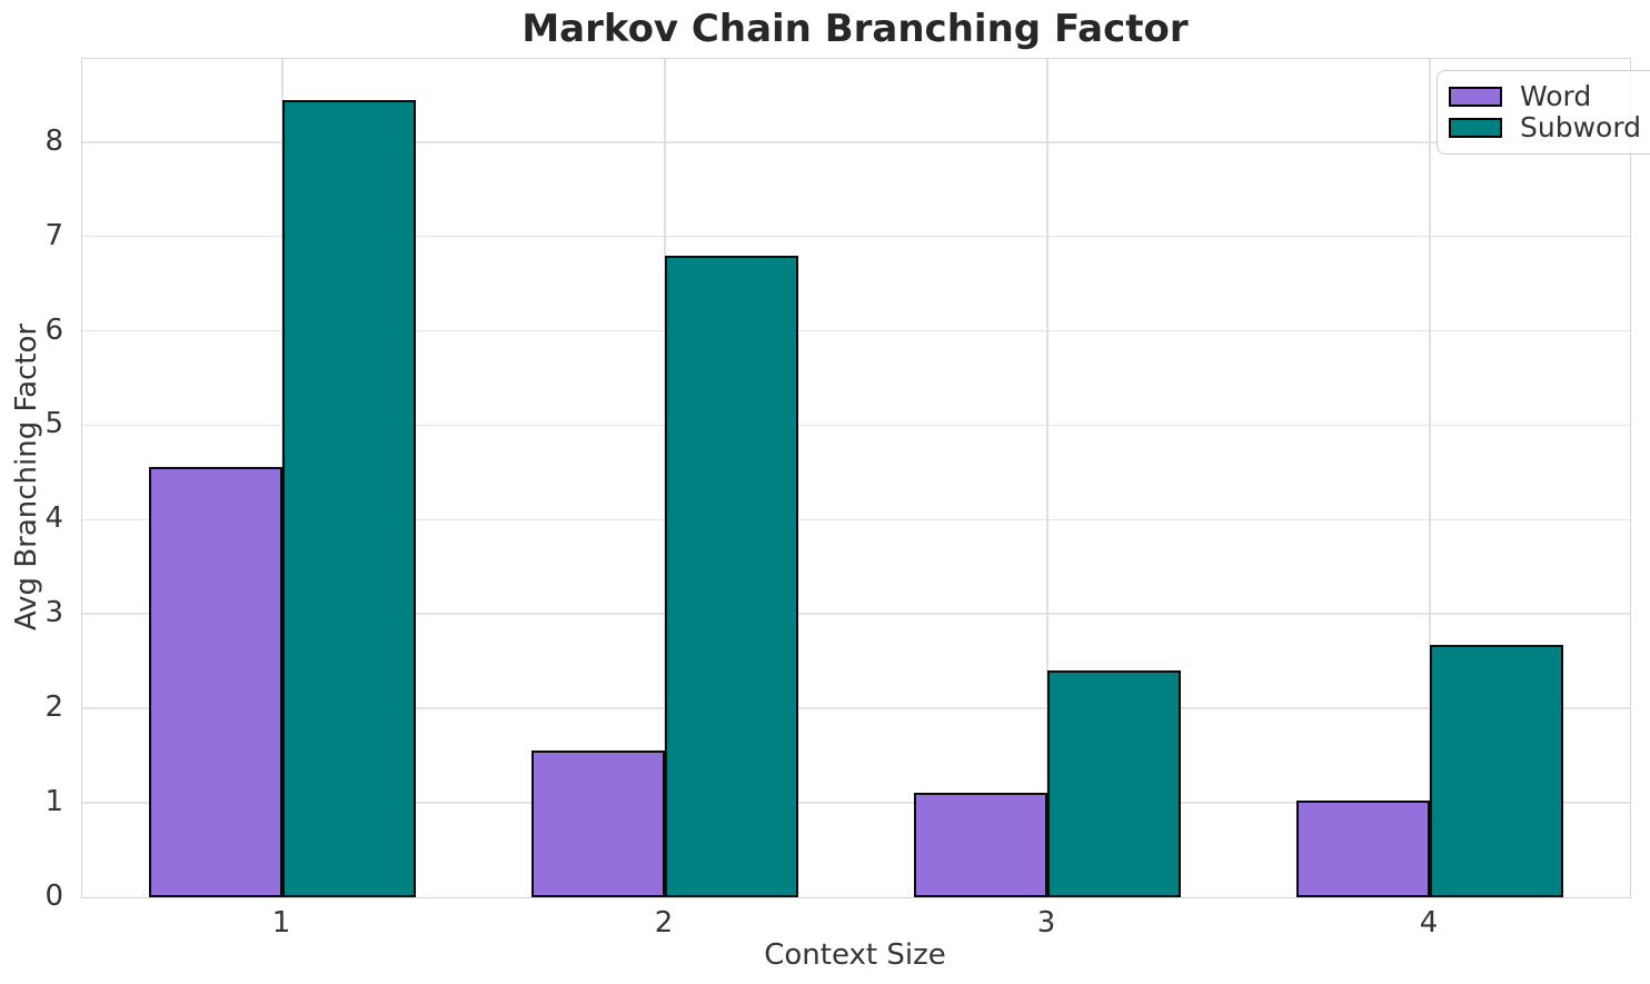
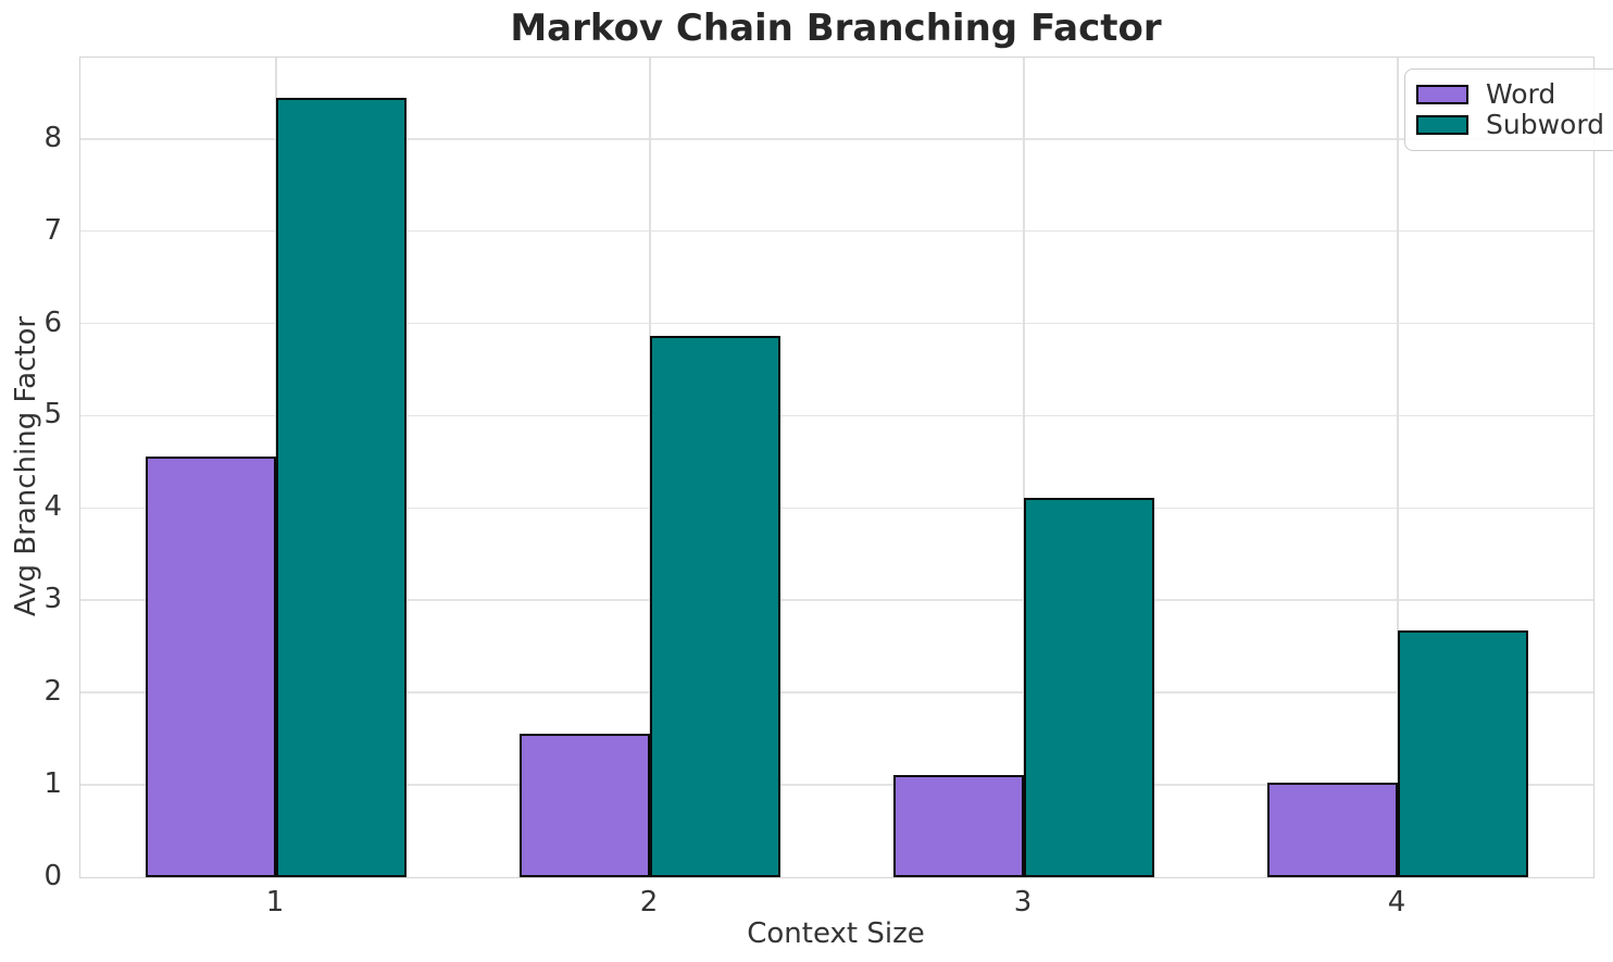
Subword/2: 6.8 -> 5.9
Subword/3: 2.4 -> 4.1
